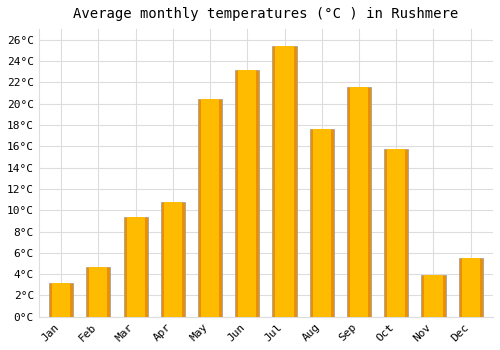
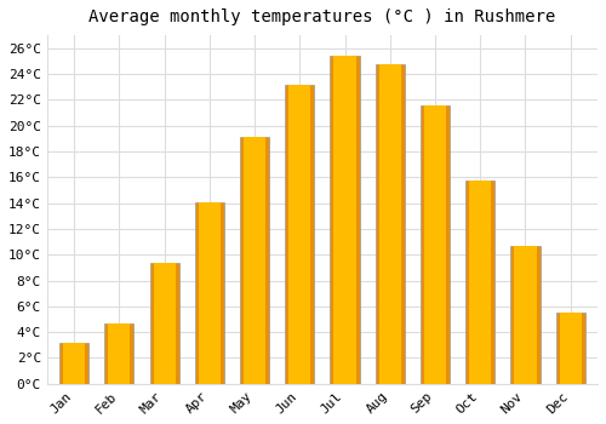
Apr: 10.8°C -> 14.1°C
May: 20.4°C -> 19.1°C
Aug: 17.6°C -> 24.8°C
Nov: 3.9°C -> 10.7°C
